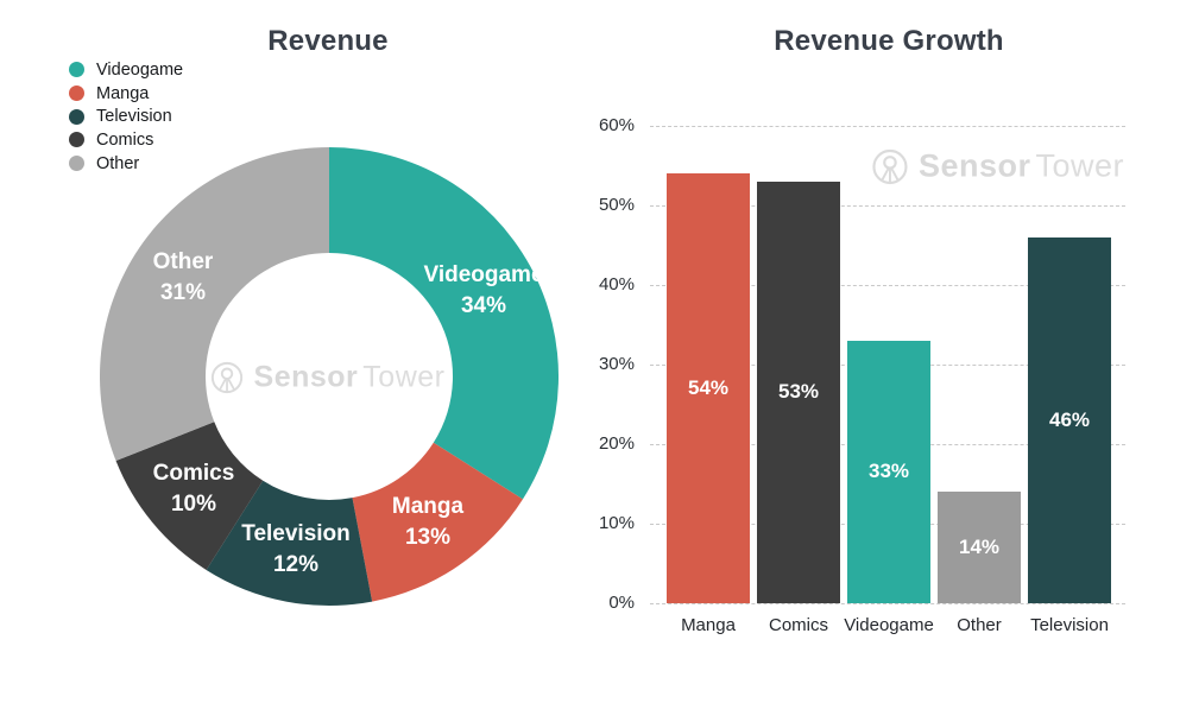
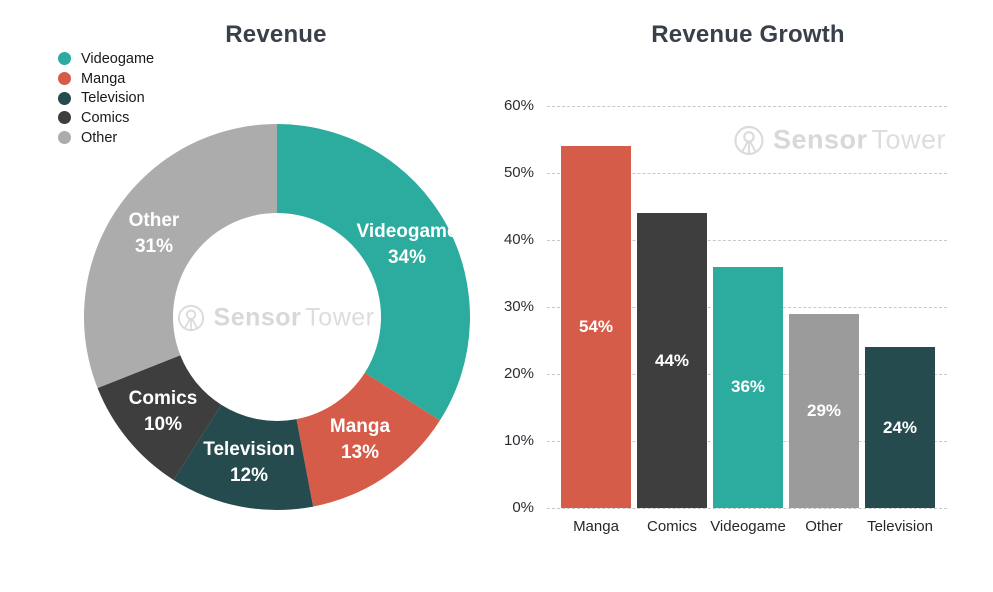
Revenue Growth/Comics: 53% -> 44%
Revenue Growth/Videogame: 33% -> 36%
Revenue Growth/Other: 14% -> 29%
Revenue Growth/Television: 46% -> 24%
